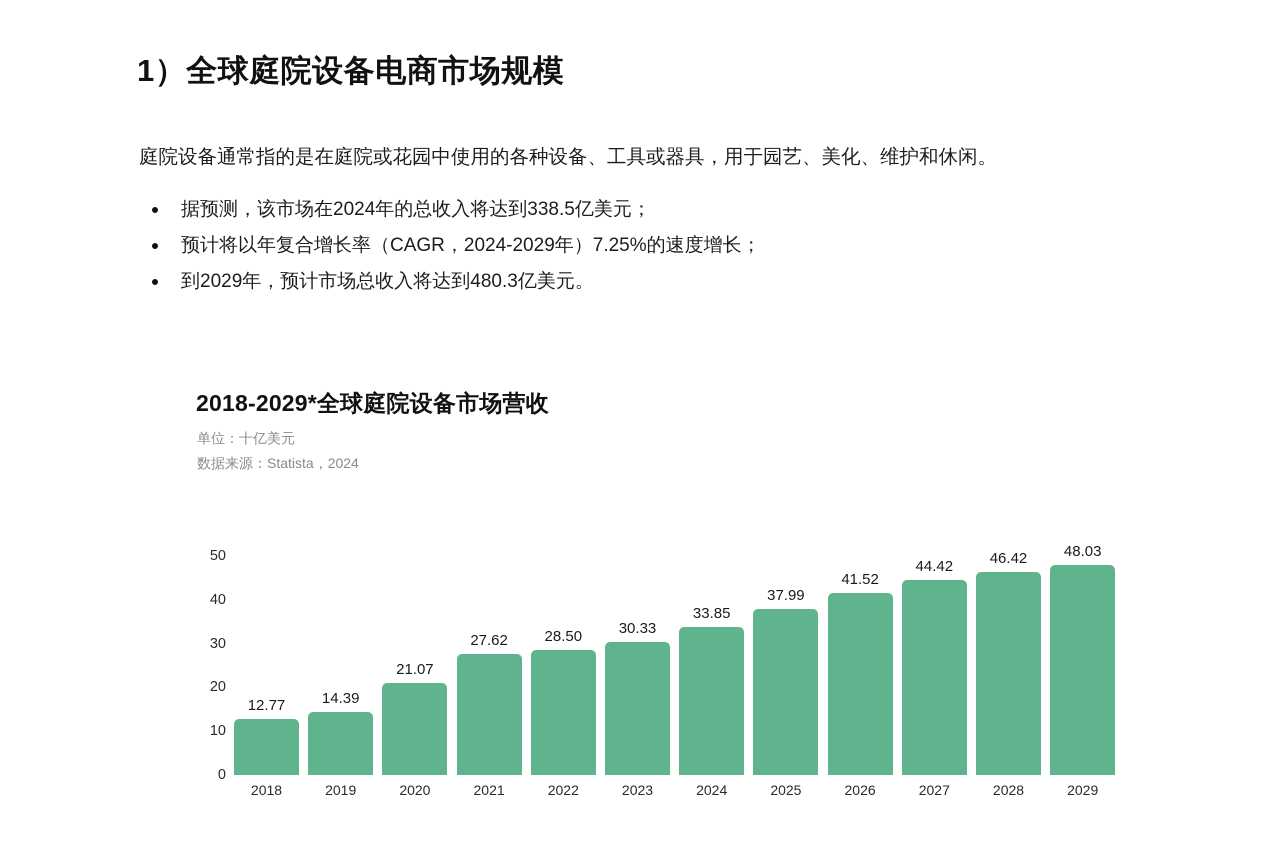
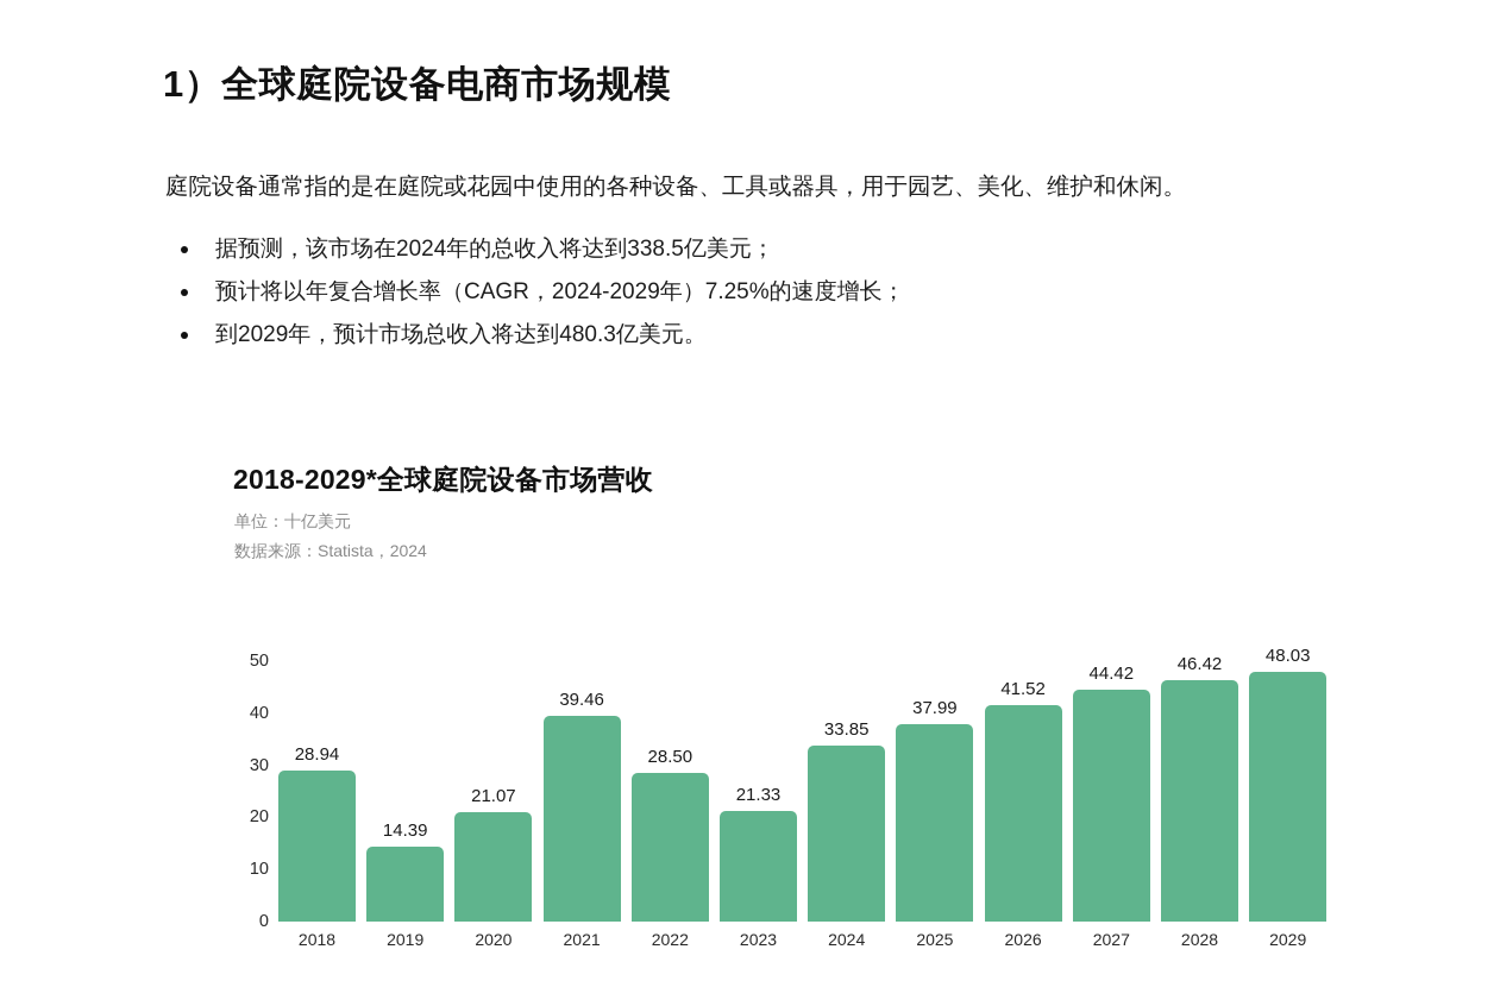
2018: 12.77 -> 28.94
2021: 27.62 -> 39.46
2023: 30.33 -> 21.33
